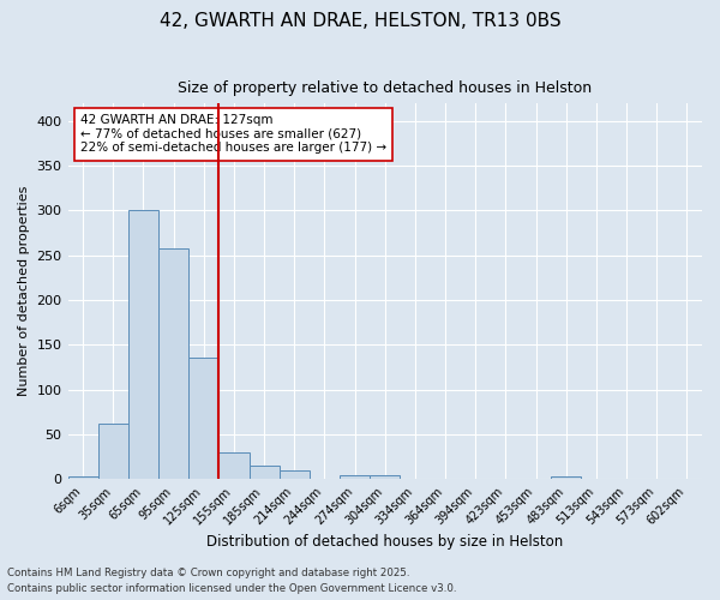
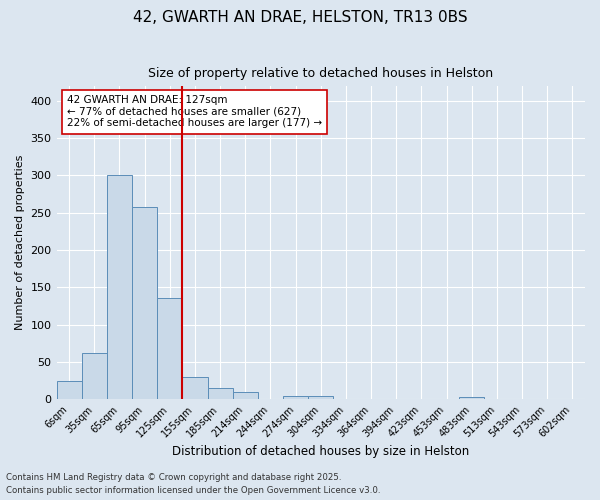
6sqm: 3 -> 24
